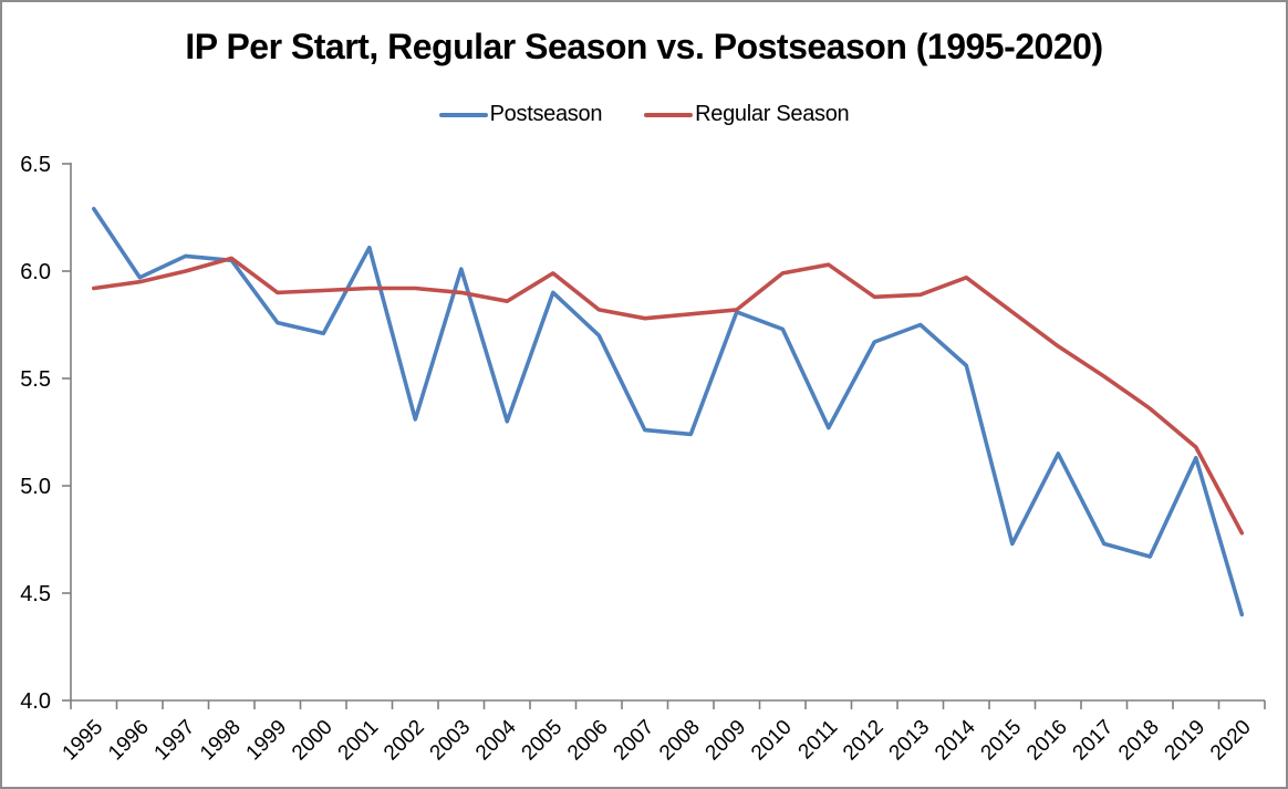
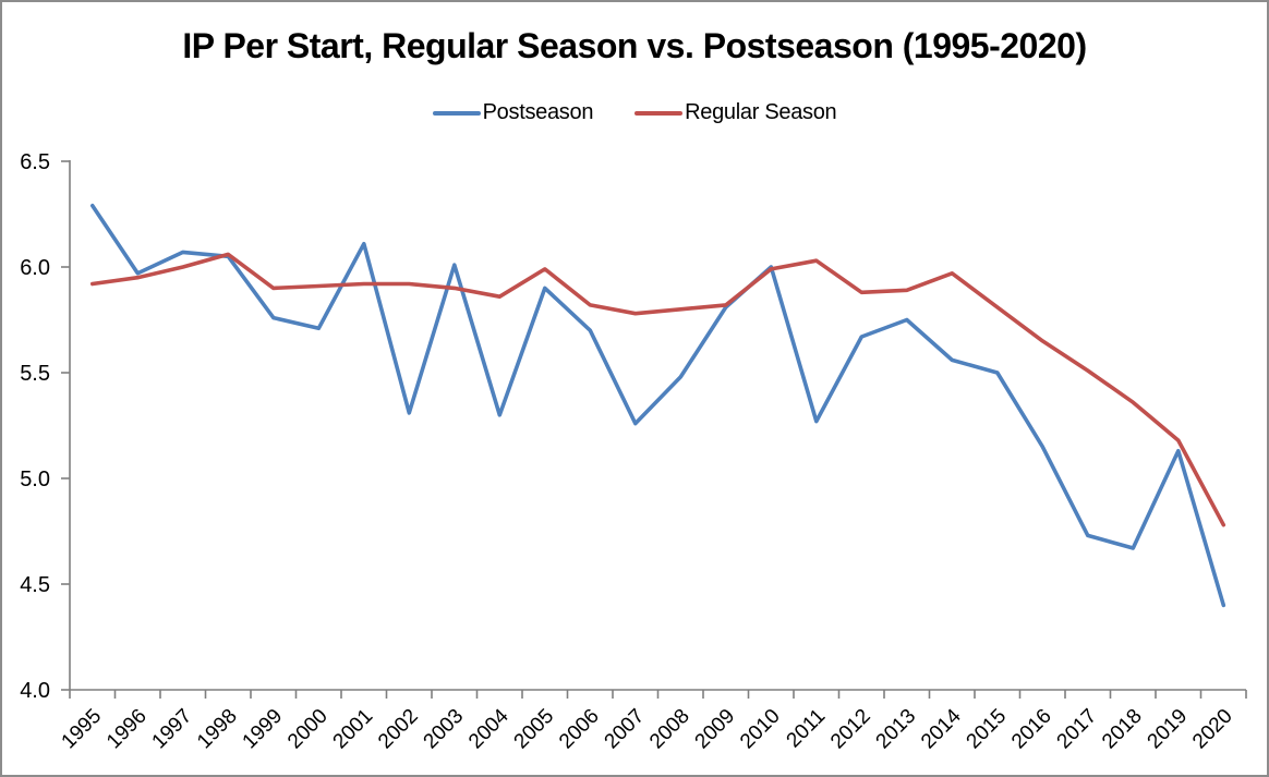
Postseason/2008: 5.24 -> 5.48
Postseason/2010: 5.73 -> 6.00
Postseason/2015: 4.73 -> 5.50
